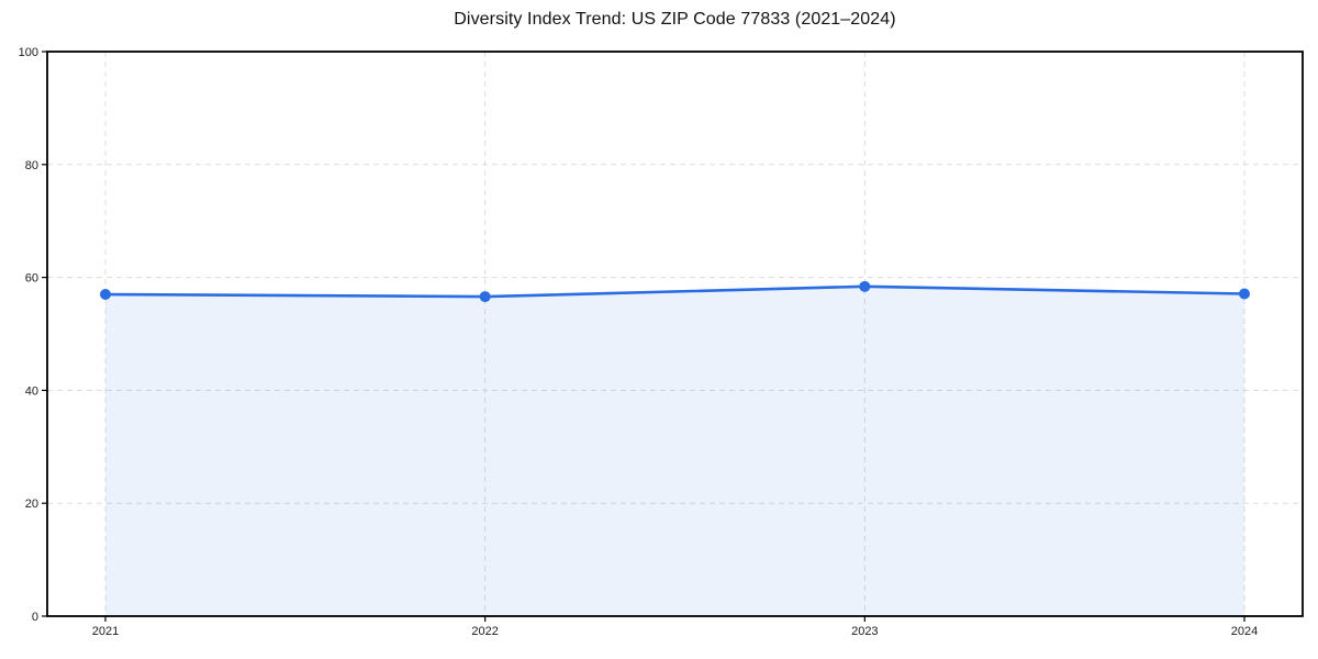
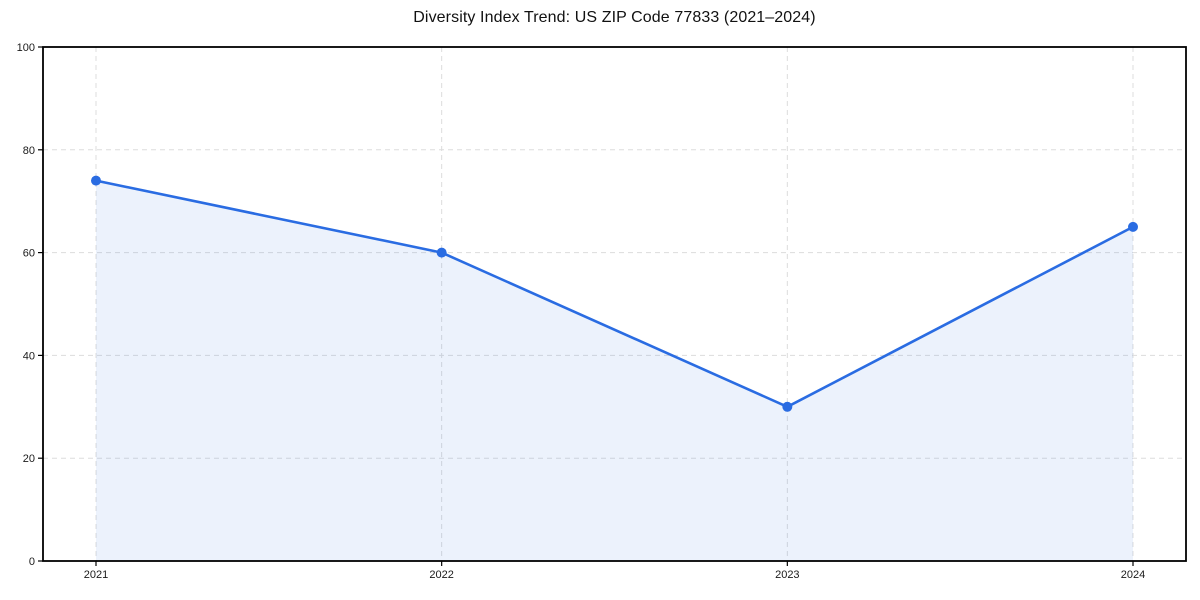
2021: 57 -> 74
2022: 57 -> 60
2023: 58 -> 30
2024: 57 -> 65
